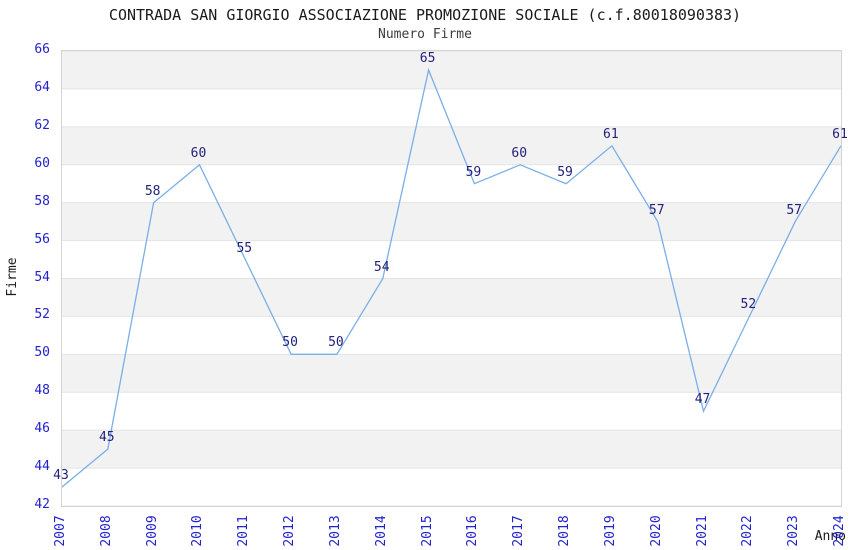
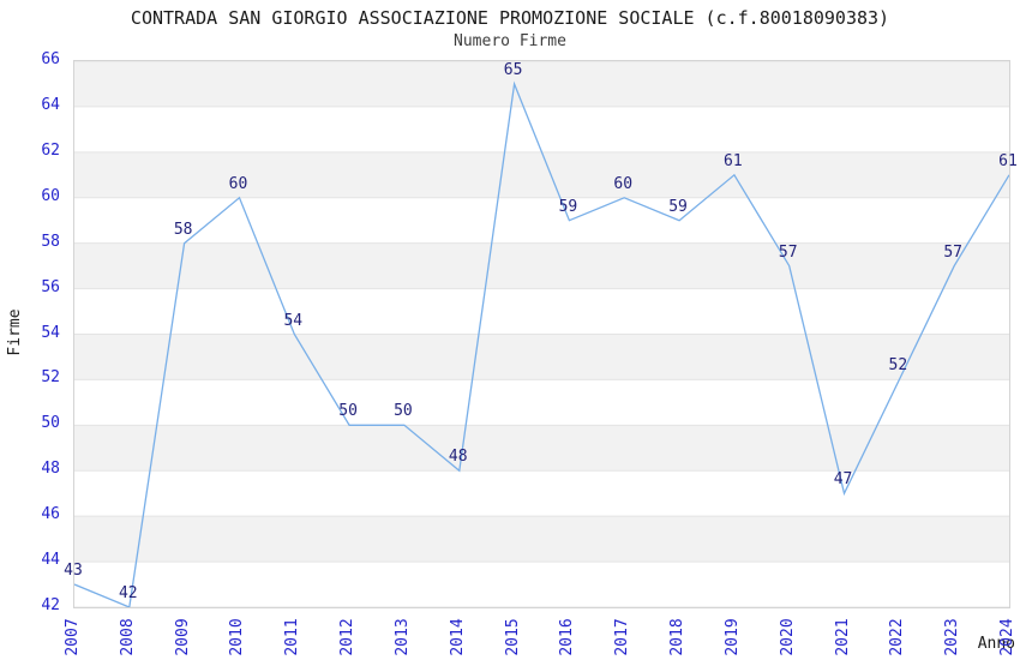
2008: 45 -> 42
2011: 55 -> 54
2014: 54 -> 48
